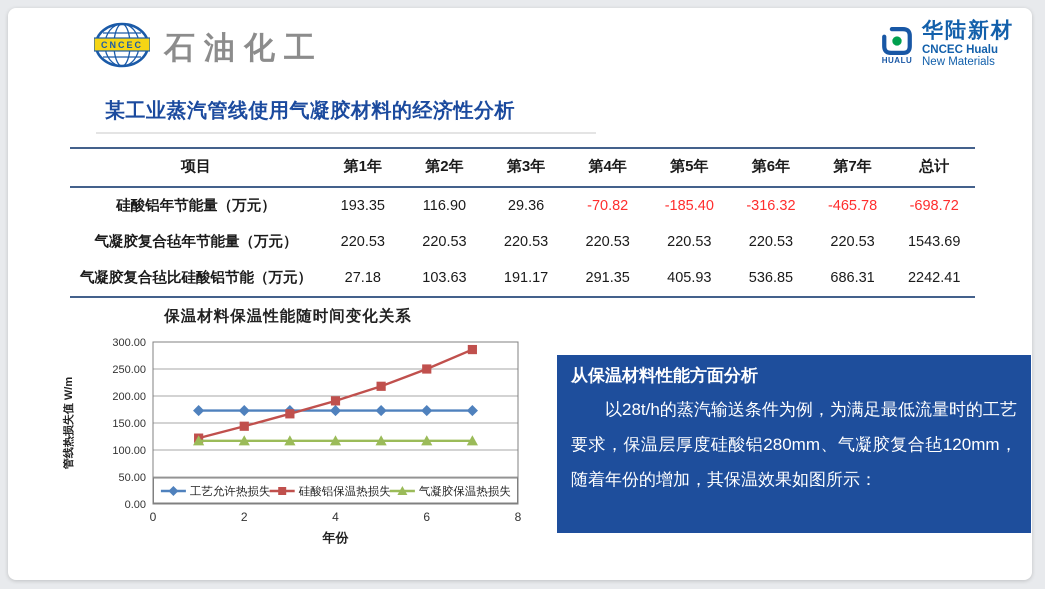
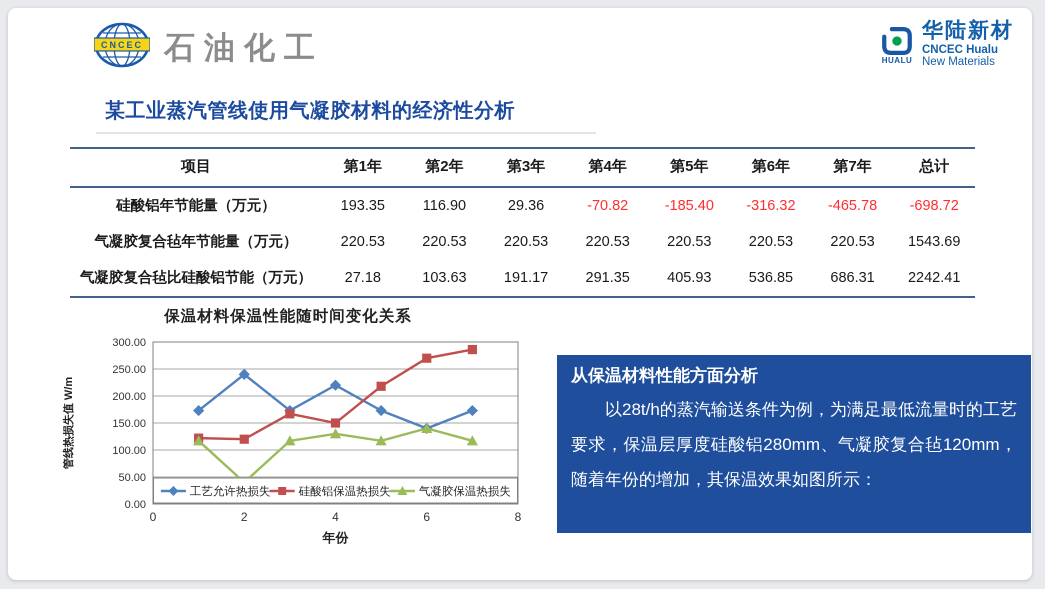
工艺允许热损失/2: 170 -> 240
硅酸铝保温热损失/2: 140 -> 120
气凝胶保温热损失/2: 120 -> 40
工艺允许热损失/4: 170 -> 220
硅酸铝保温热损失/4: 190 -> 150
气凝胶保温热损失/4: 120 -> 130
工艺允许热损失/6: 170 -> 140
硅酸铝保温热损失/6: 250 -> 270
气凝胶保温热损失/6: 120 -> 140
